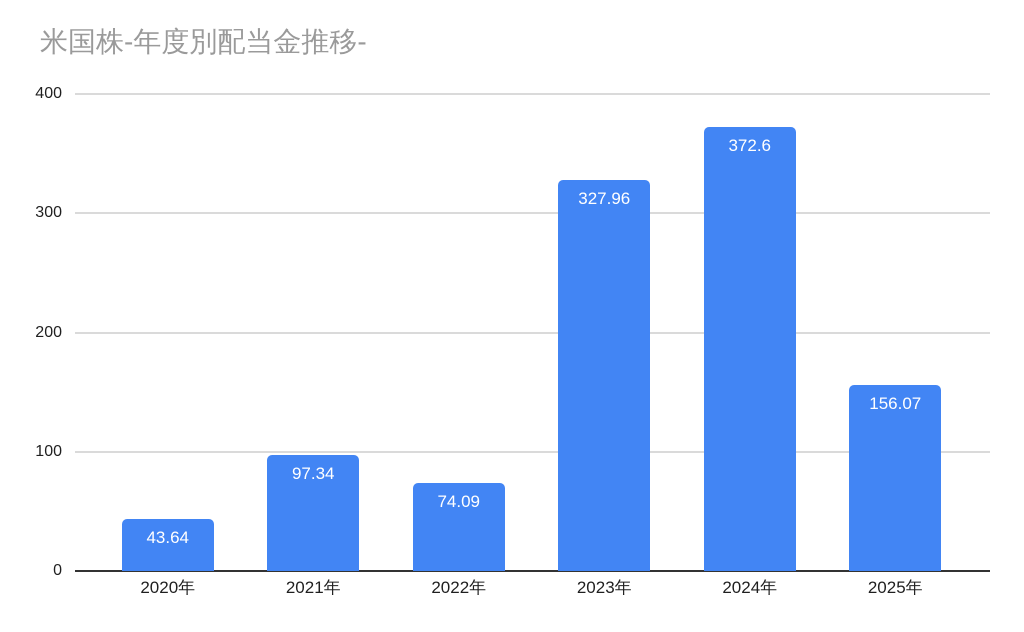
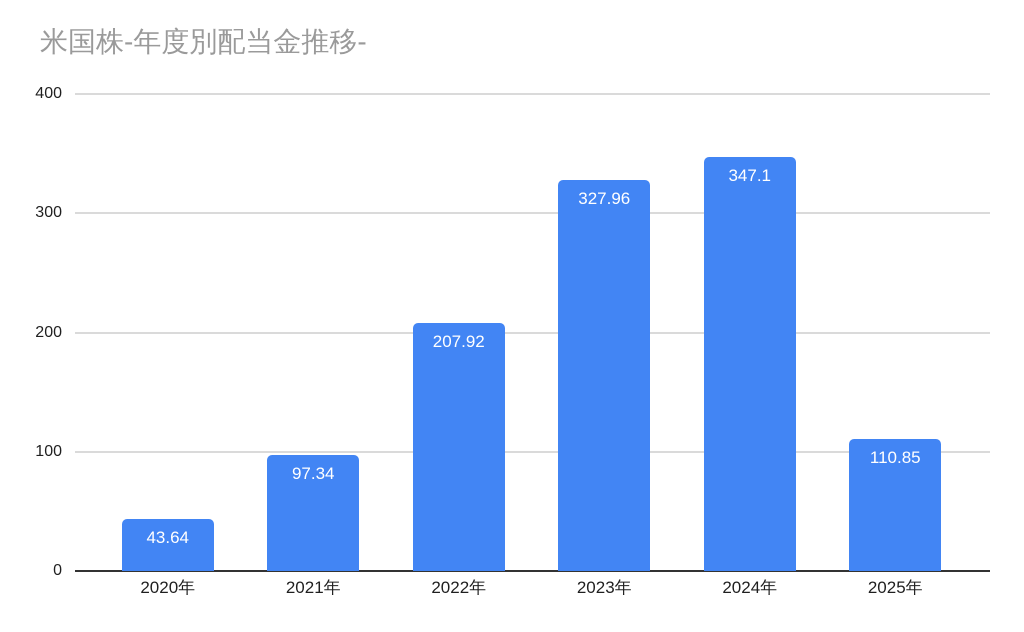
2022年: 74.09 -> 207.92
2024年: 372.6 -> 347.1
2025年: 156.07 -> 110.85
